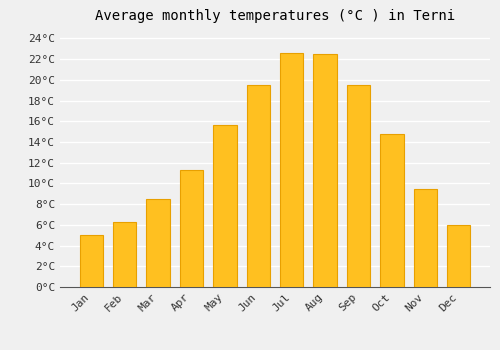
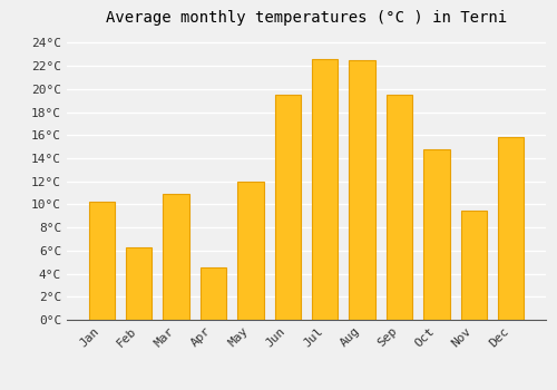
Jan: 5.0°C -> 10.2°C
Mar: 8.5°C -> 10.9°C
Apr: 11.3°C -> 4.5°C
May: 15.6°C -> 12.0°C
Dec: 6.0°C -> 15.8°C
